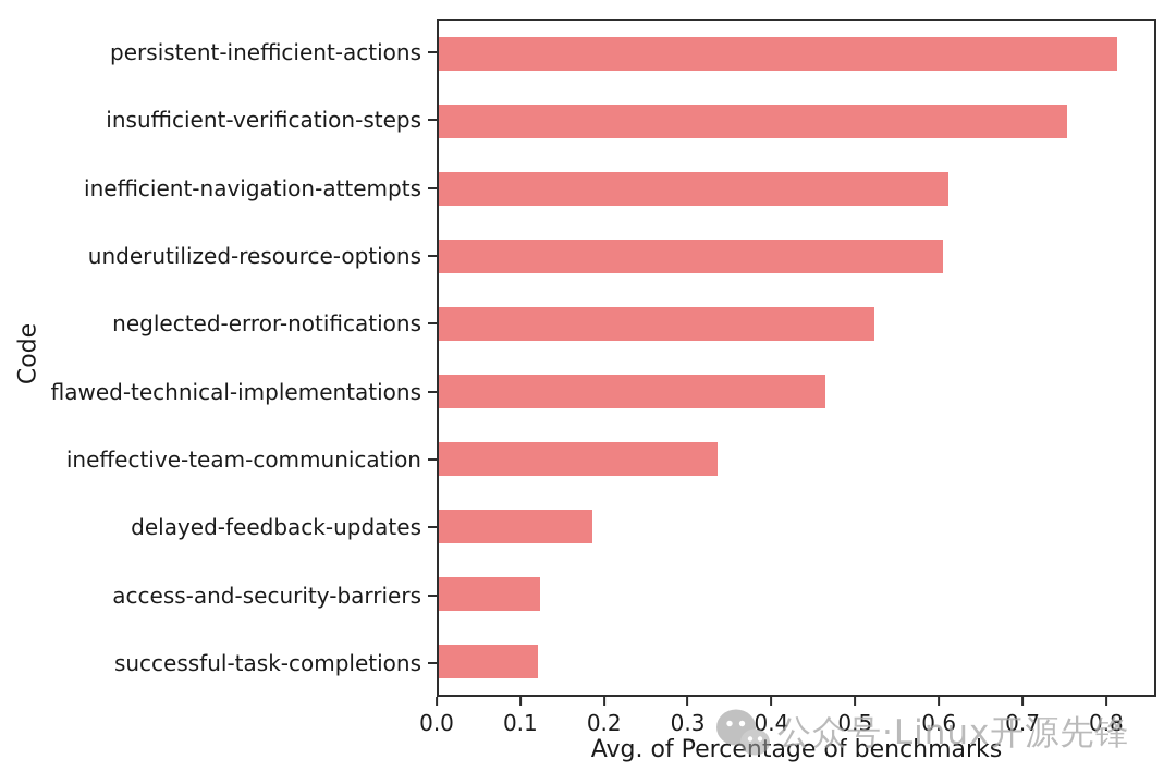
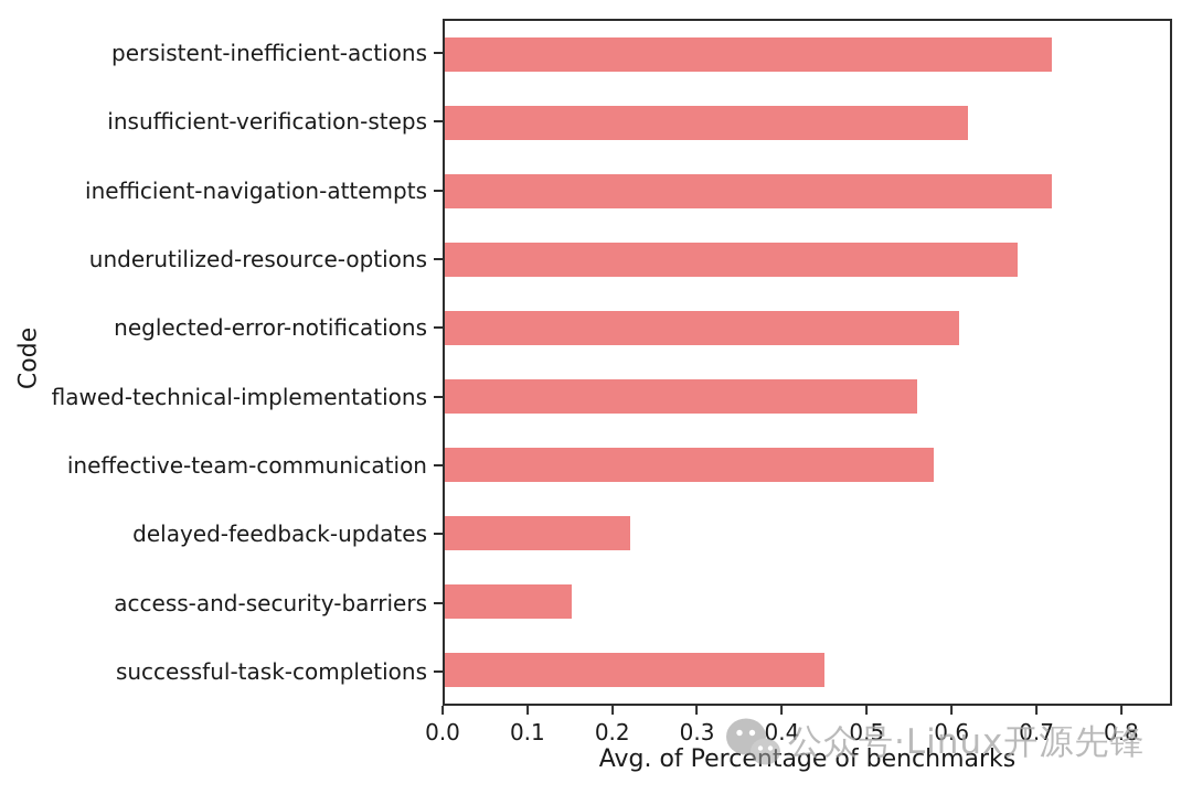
persistent-inefficient-actions: 0.81 -> 0.72
insufficient-verification-steps: 0.76 -> 0.62
inefficient-navigation-attempts: 0.61 -> 0.72
underutilized-resource-options: 0.61 -> 0.68
neglected-error-notifications: 0.52 -> 0.61
flawed-technical-implementations: 0.47 -> 0.56
ineffective-team-communication: 0.34 -> 0.58
delayed-feedback-updates: 0.18 -> 0.22
access-and-security-barriers: 0.12 -> 0.15
successful-task-completions: 0.12 -> 0.45
